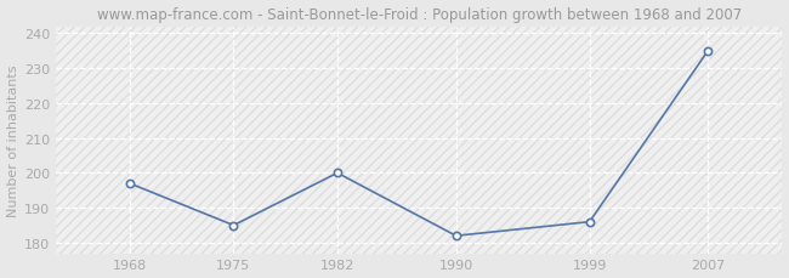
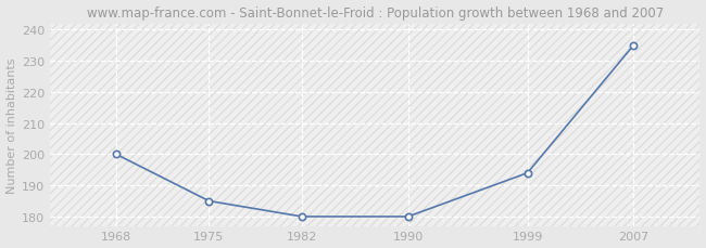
1968: 197 -> 200
1982: 200 -> 180
1990: 182 -> 180
1999: 186 -> 194
